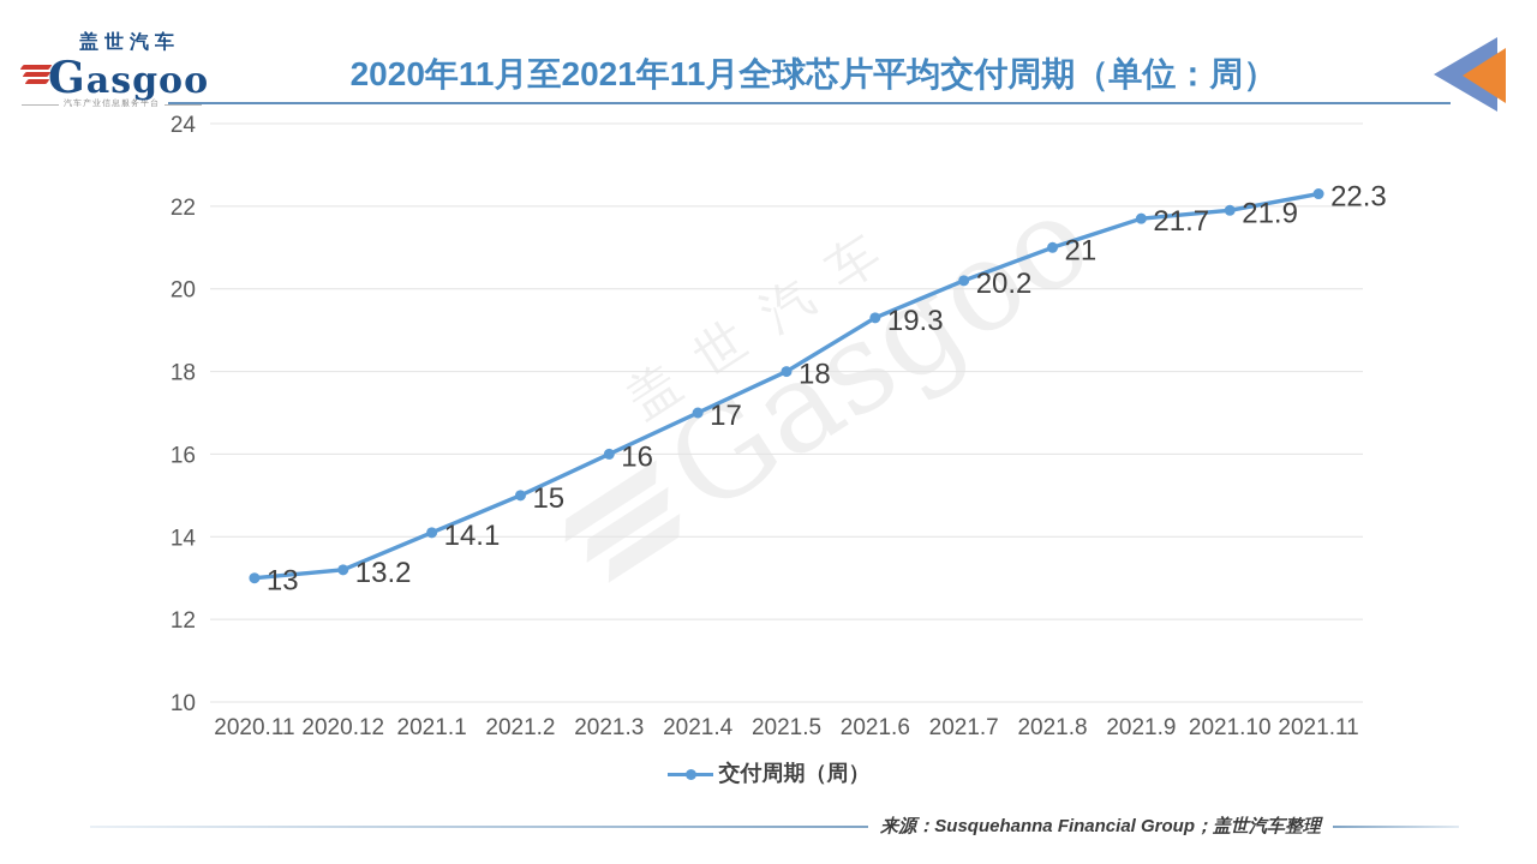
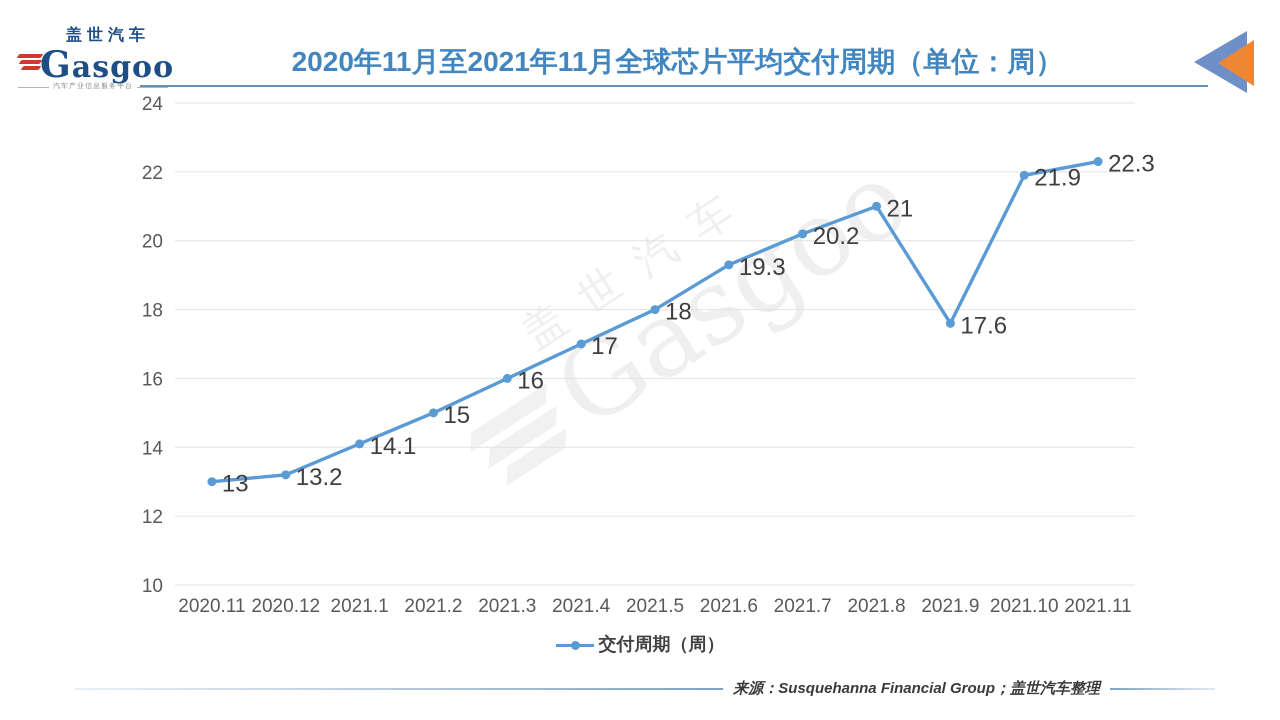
2021.9: 21.7 -> 17.6
